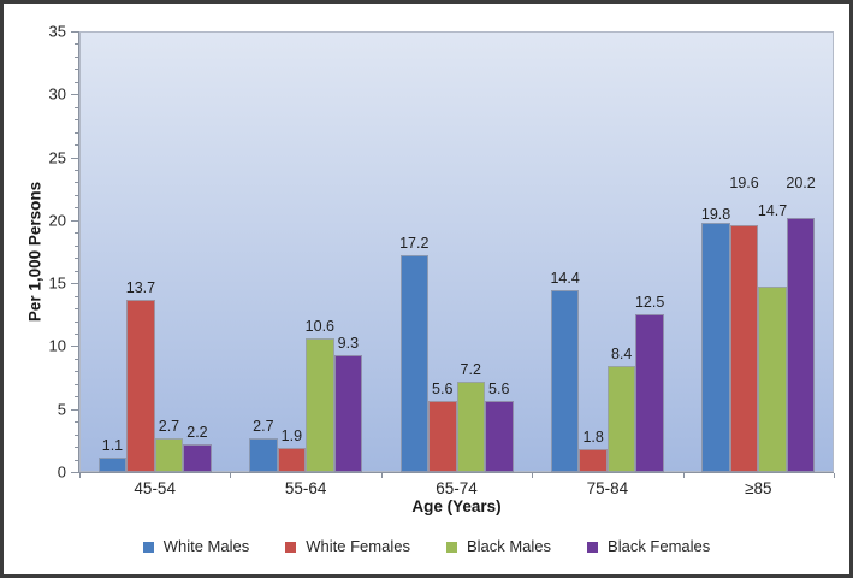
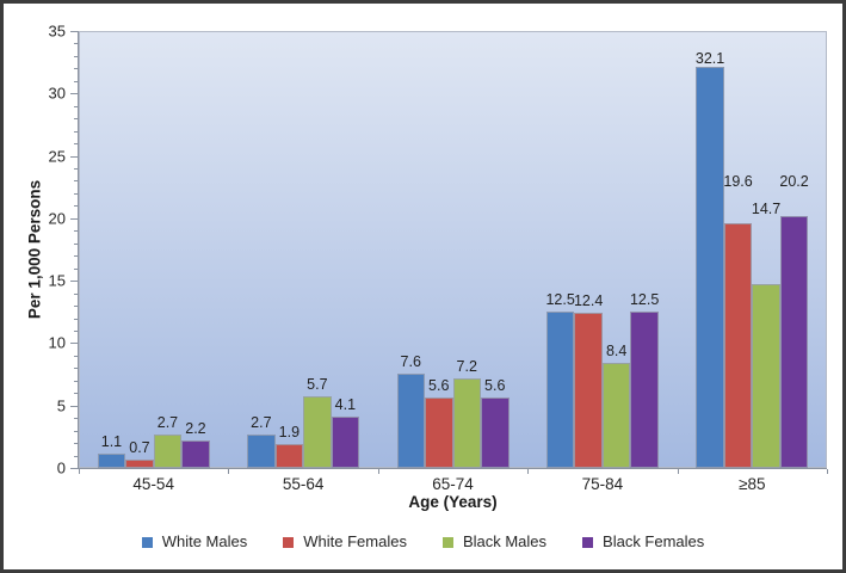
White Females/45-54: 13.7 -> 0.7
Black Males/55-64: 10.6 -> 5.7
Black Females/55-64: 9.3 -> 4.1
White Males/65-74: 17.2 -> 7.6
White Males/75-84: 14.4 -> 12.5
White Females/75-84: 1.8 -> 12.4
White Males/≥85: 19.8 -> 32.1
